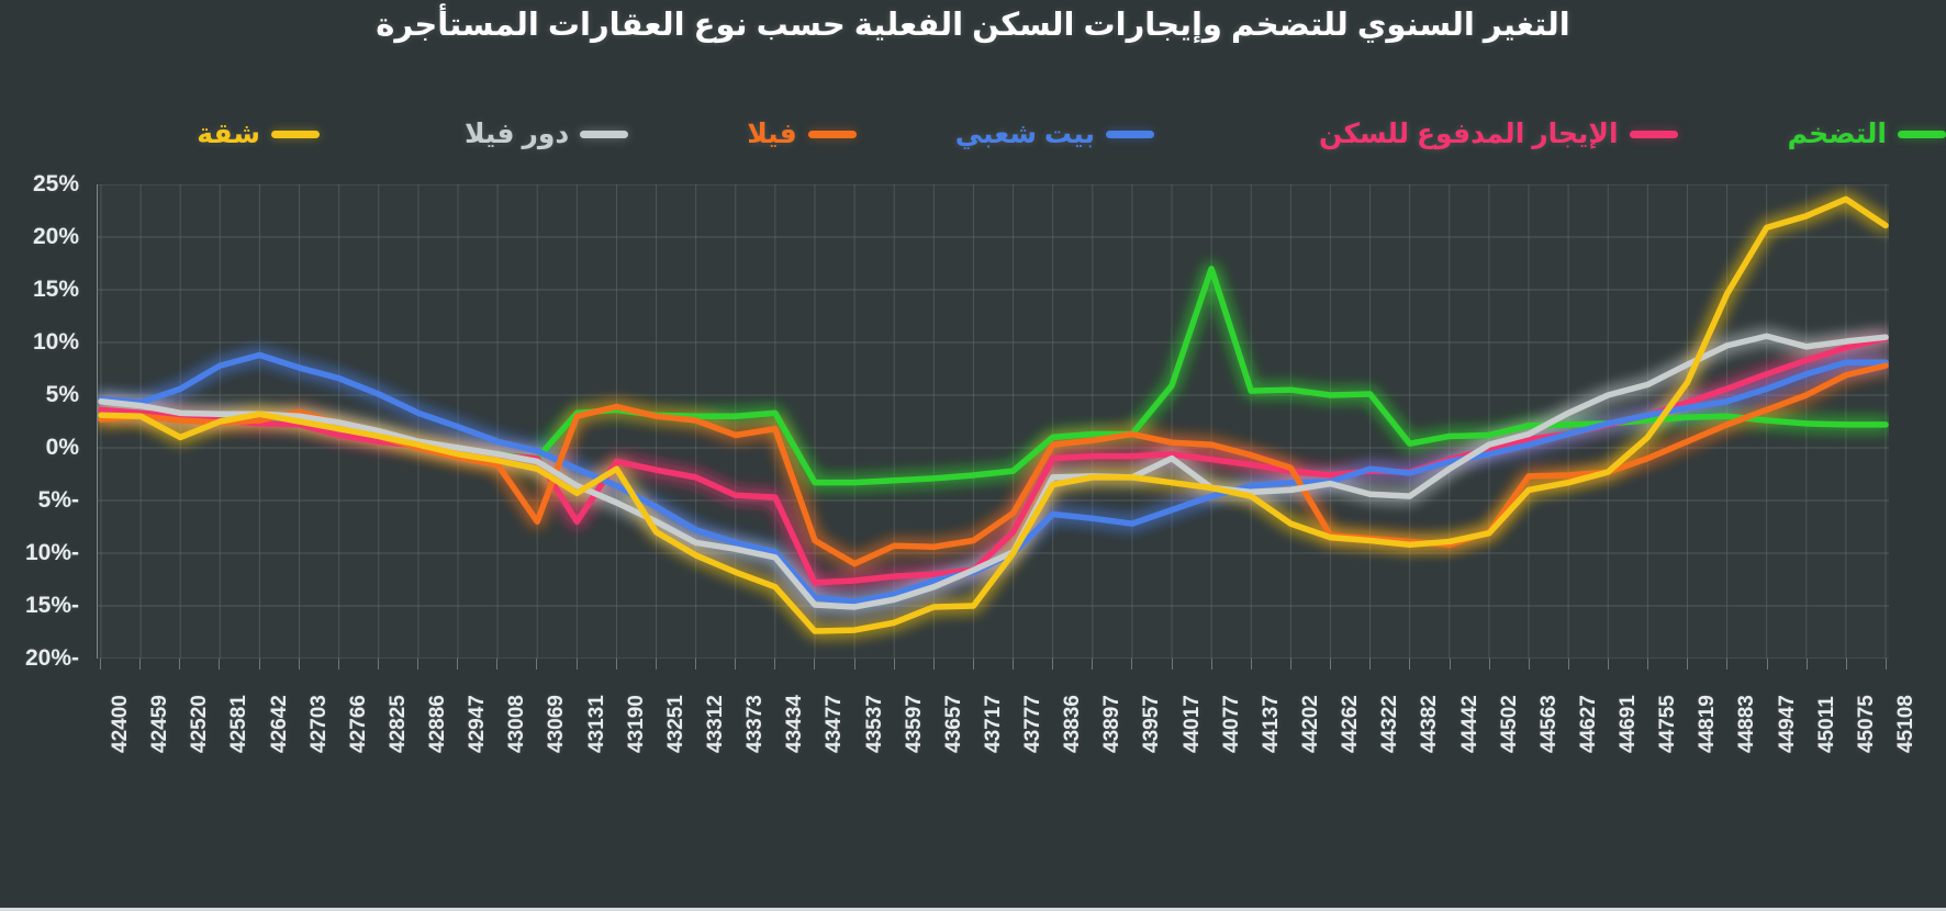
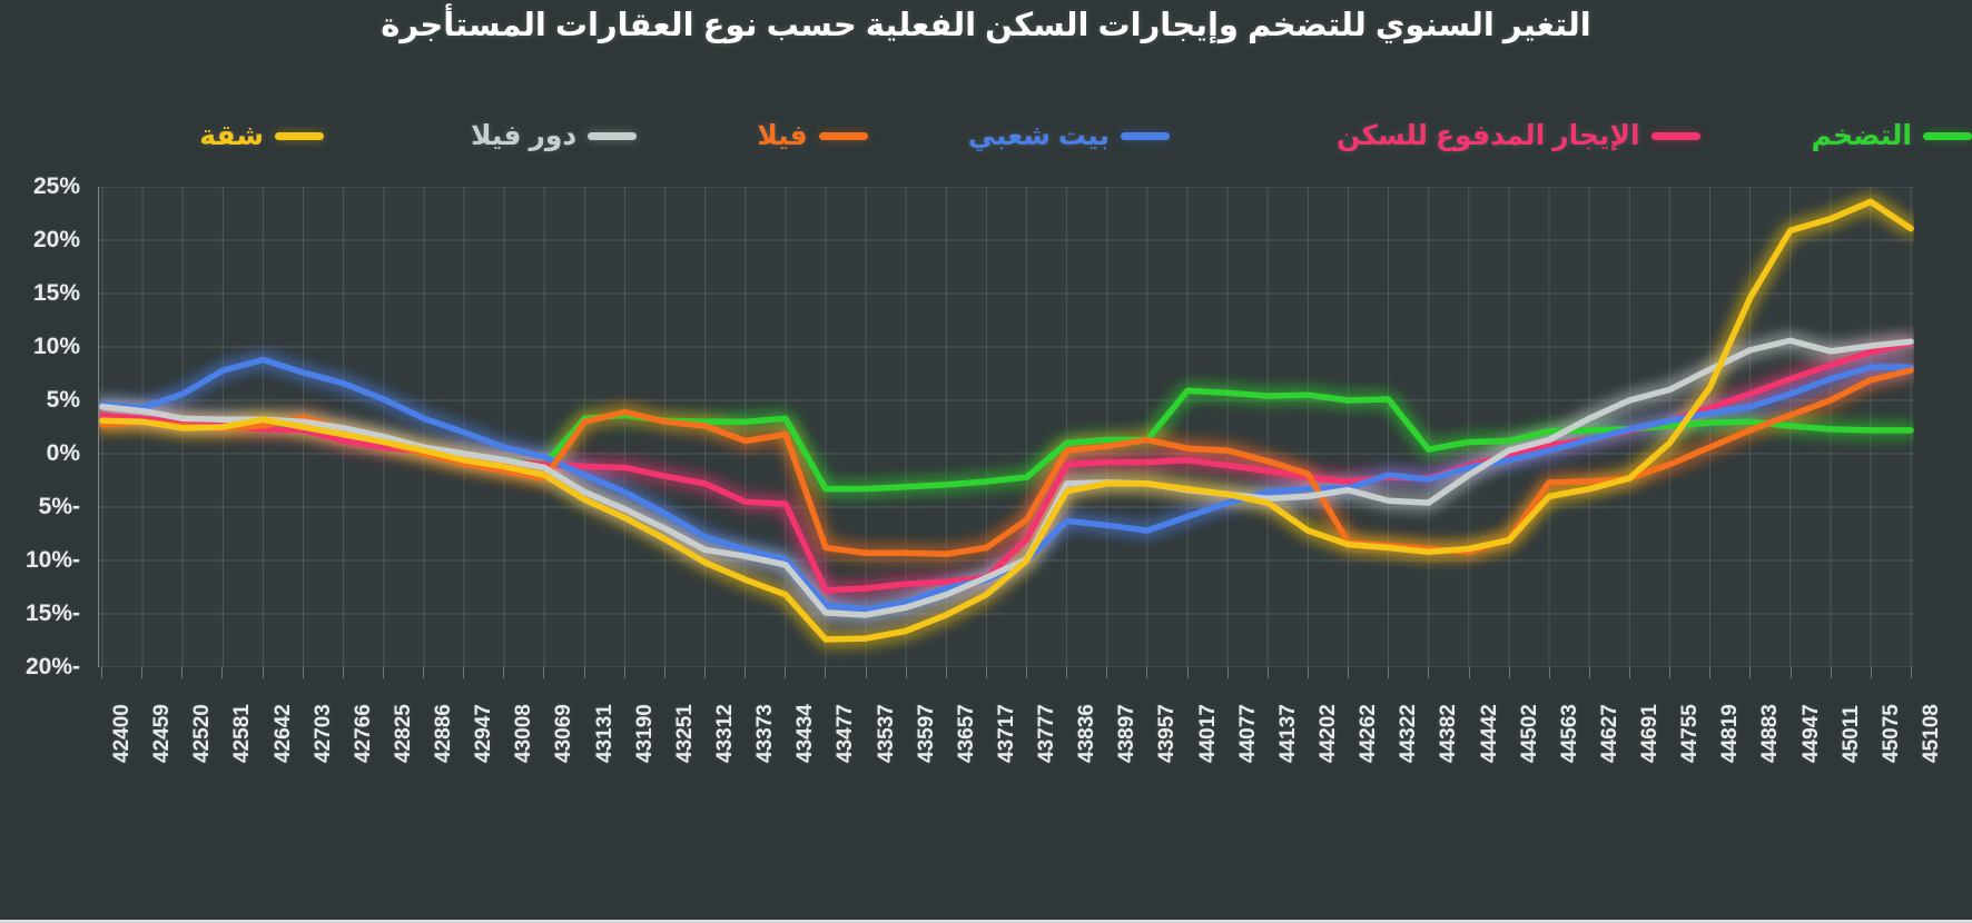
شقة/42520: 1% -> 2%
فيلا/43069: -7% -> -2%
الإيجار المدفوع للسكن/43131: -7% -> -1%
شقة/43190: -2% -> -6%
فيلا/43537: -11% -> -9%
شقة/43717: -15% -> -13%
دور فيلا/44017: -1% -> -3%
التضخم/44077: 17% -> 6%
